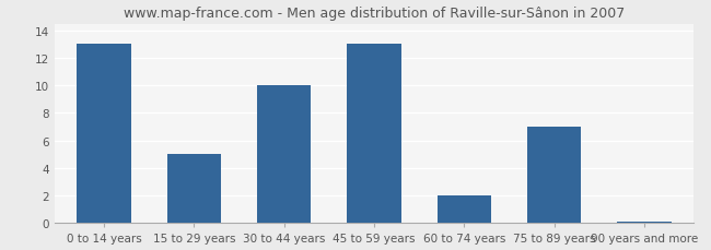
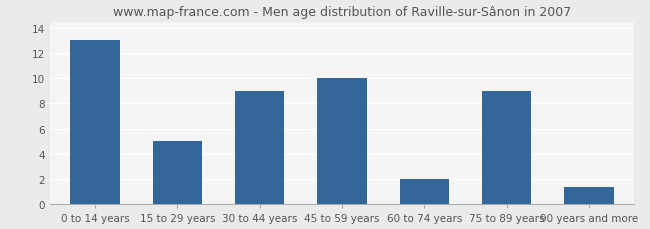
30 to 44 years: 10.0 -> 9.0
45 to 59 years: 13.0 -> 10.0
75 to 89 years: 7.0 -> 9.0
90 years and more: 0.1 -> 1.4
